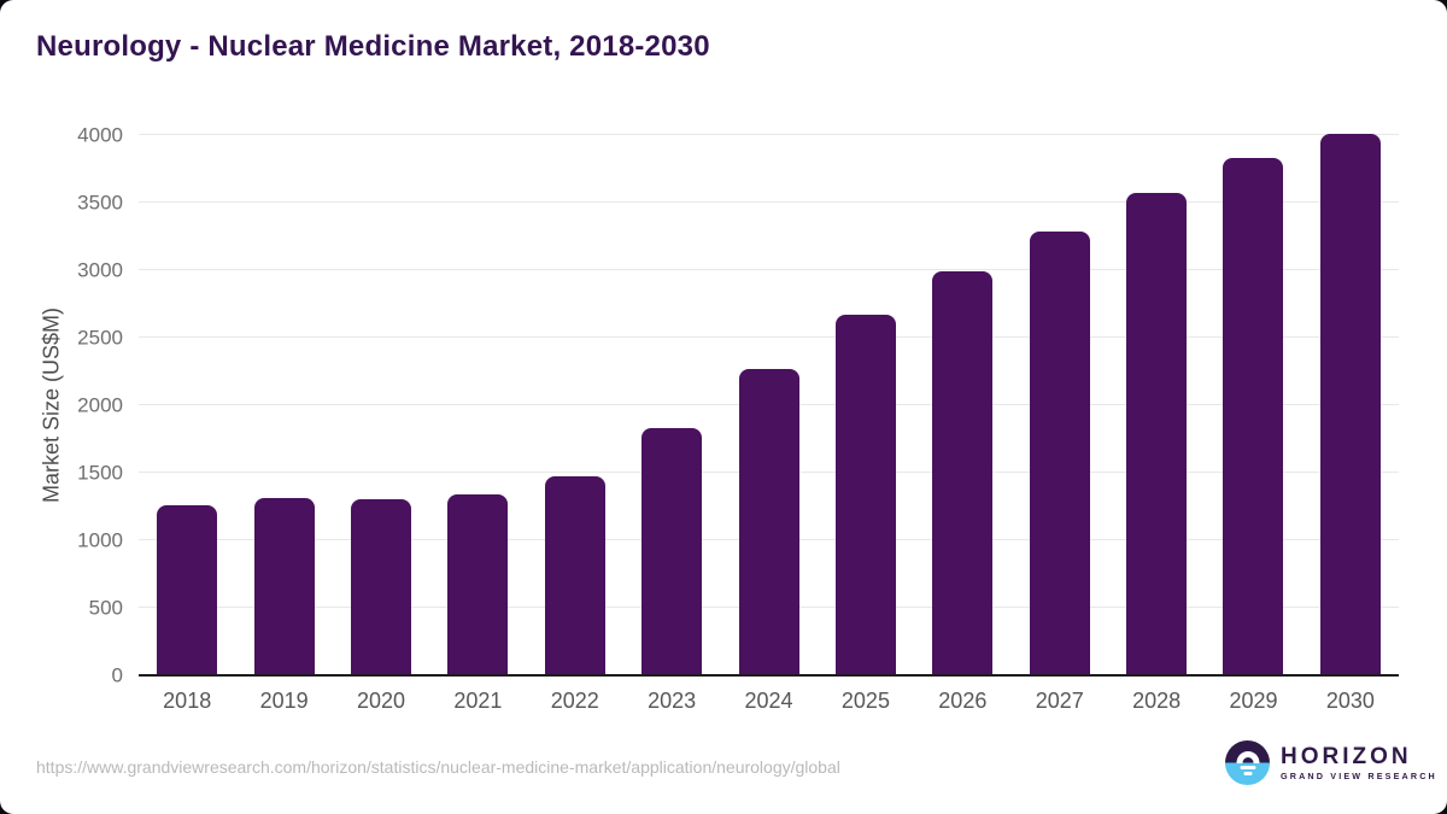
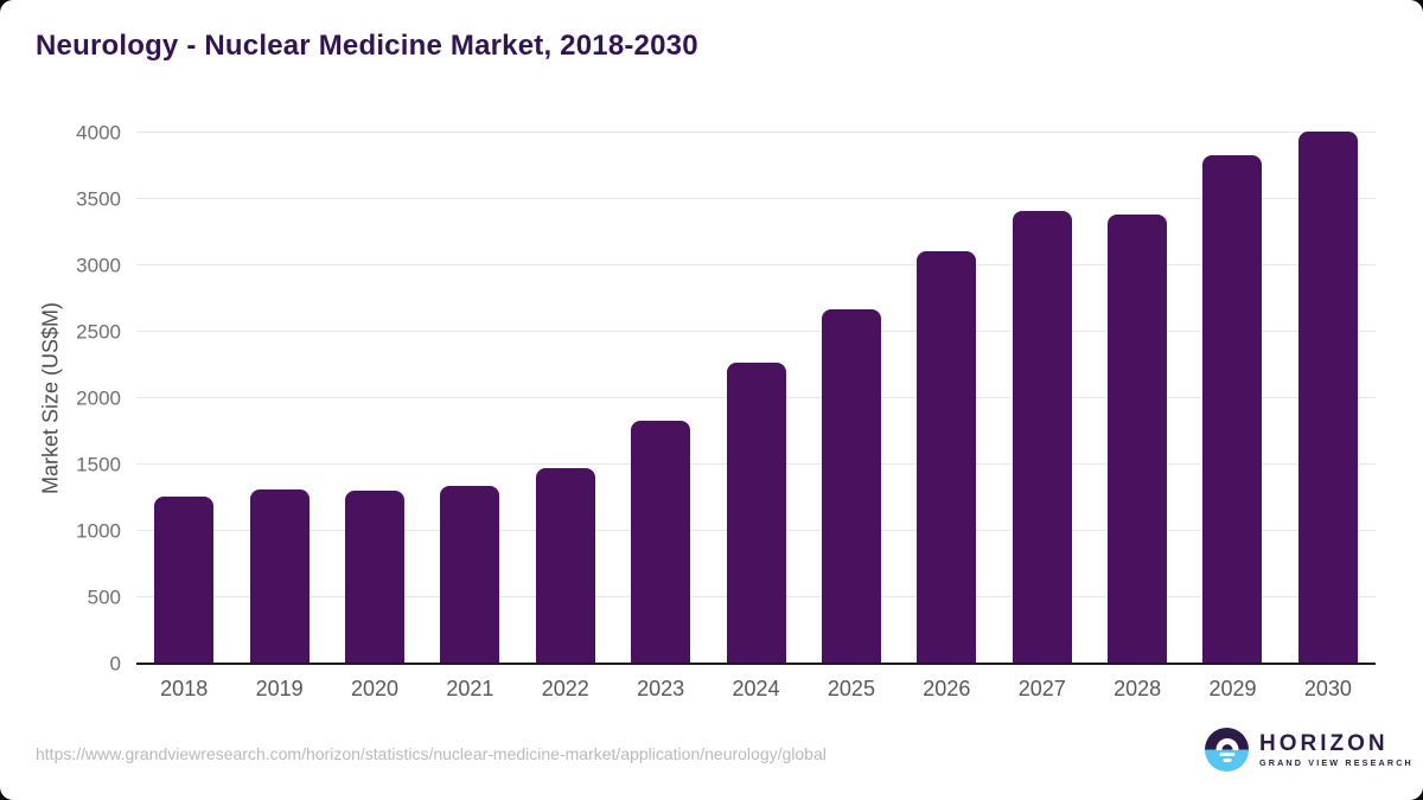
2026: 2990 -> 3110
2027: 3290 -> 3410
2028: 3570 -> 3380
